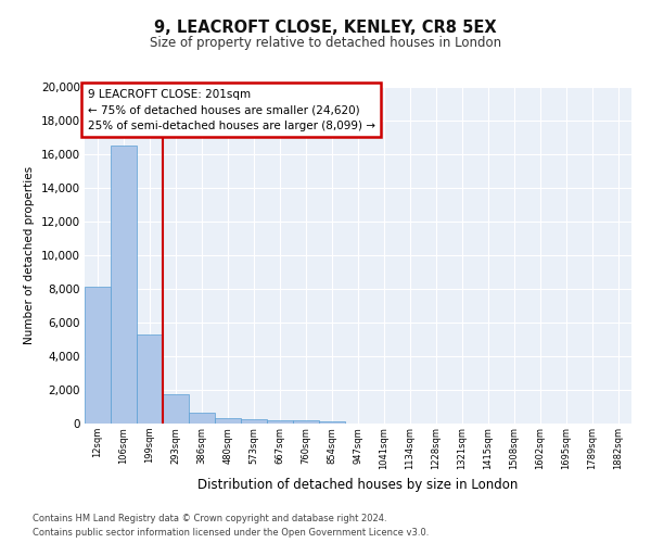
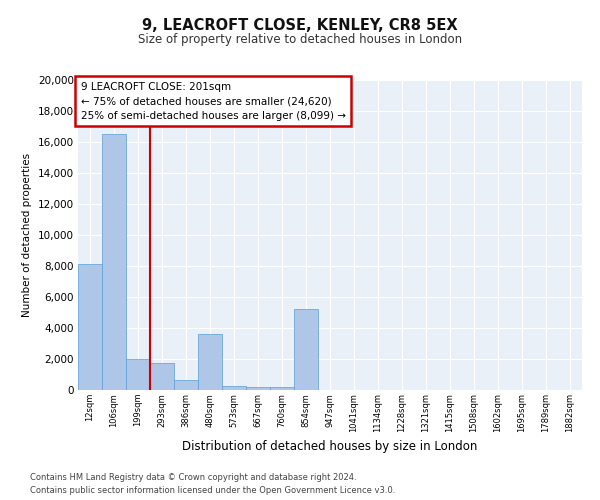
199sqm: 5,300 -> 2,000
480sqm: 400 -> 3,600
854sqm: 100 -> 5,200
